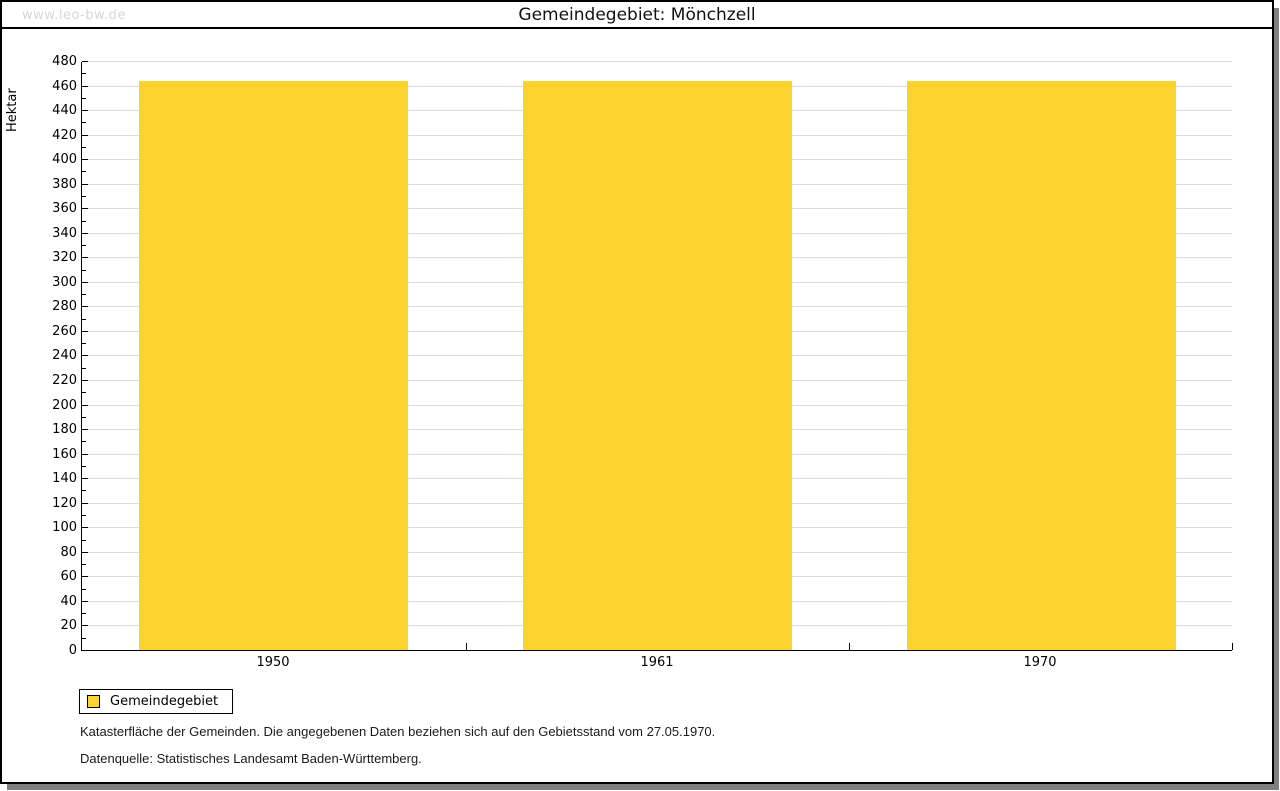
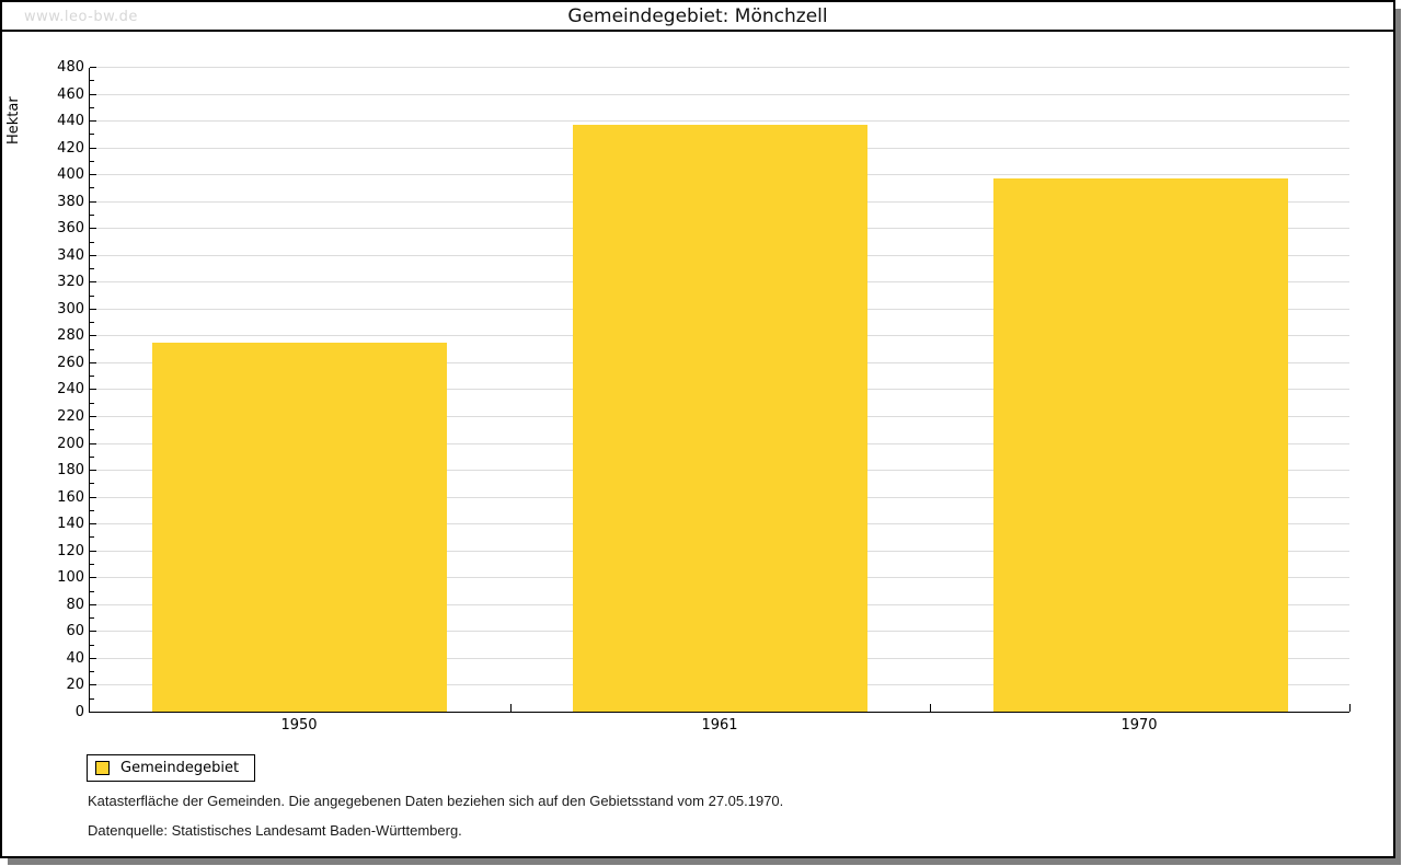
1950: 464 -> 275
1961: 464 -> 437
1970: 464 -> 397
